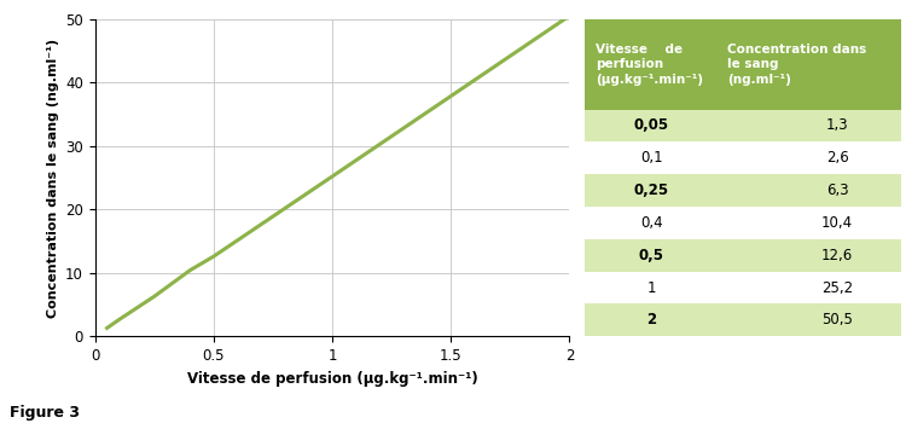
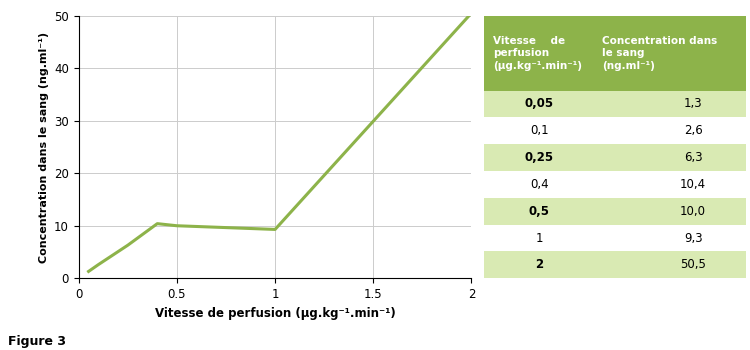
0.5: 12,6 -> 10,0
1: 25,2 -> 9,3
